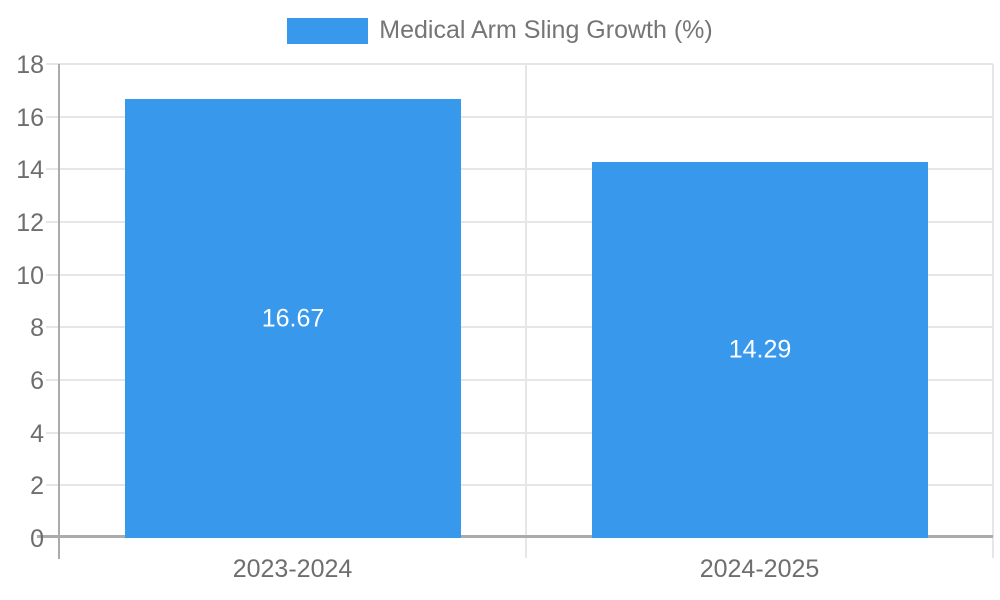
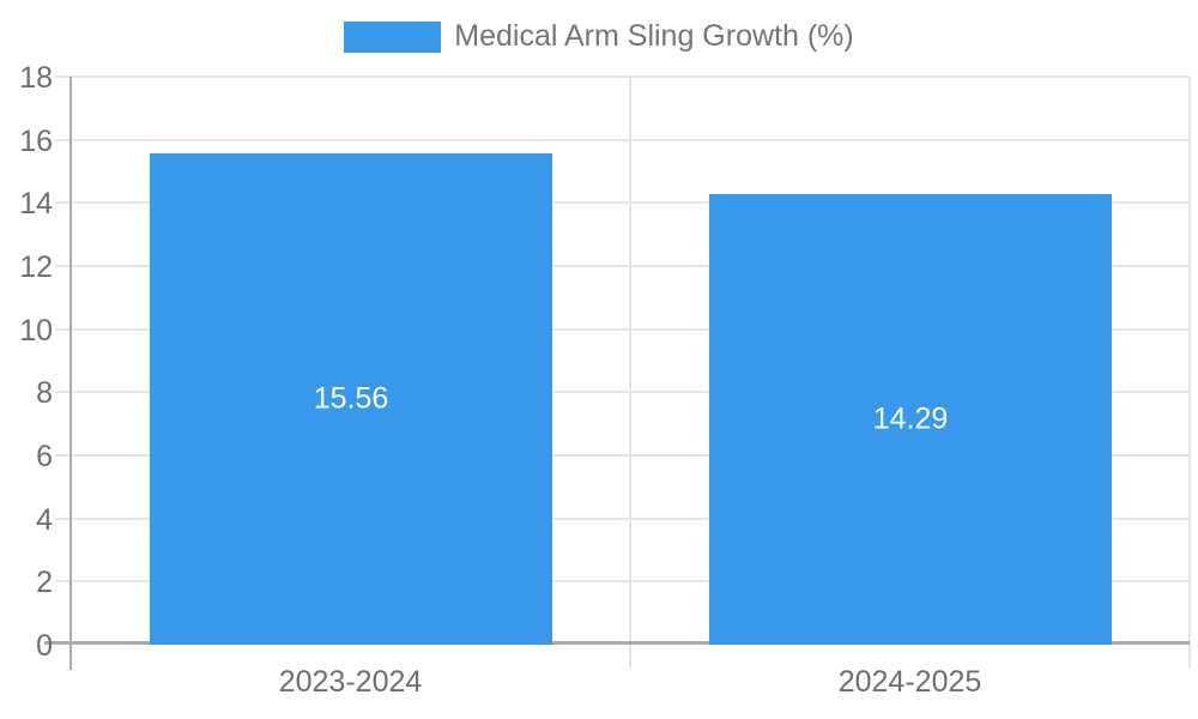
2023-2024: 16.67 -> 15.56
